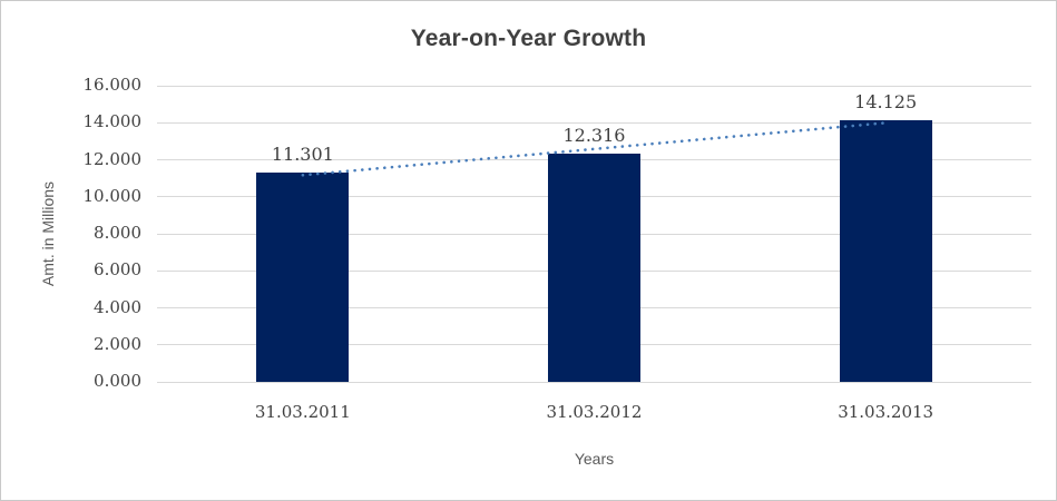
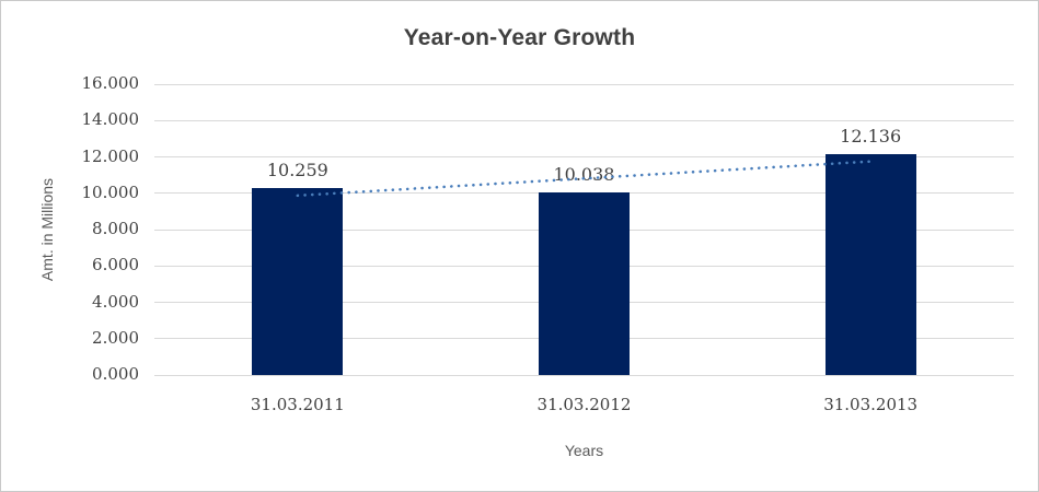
31.03.2011: 11.301 -> 10.259
31.03.2012: 12.316 -> 10.038
31.03.2013: 14.125 -> 12.136
